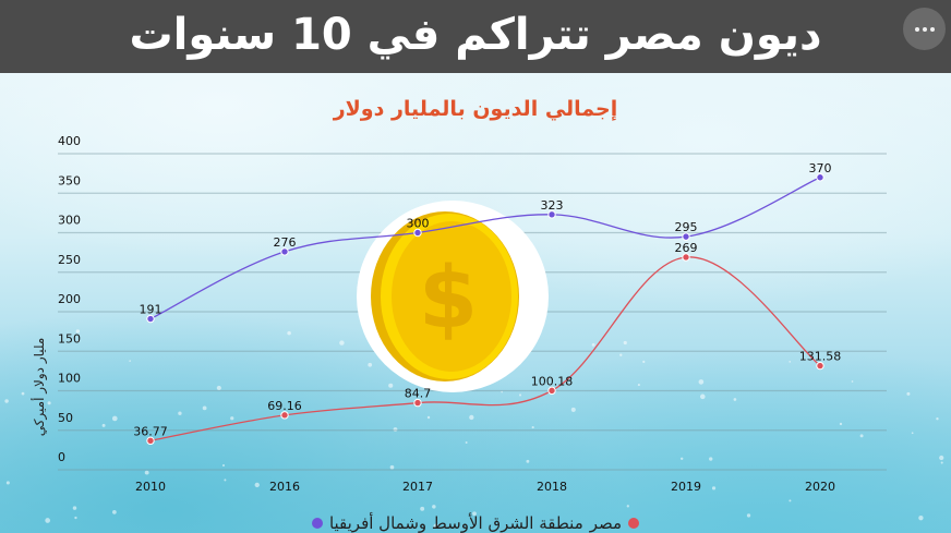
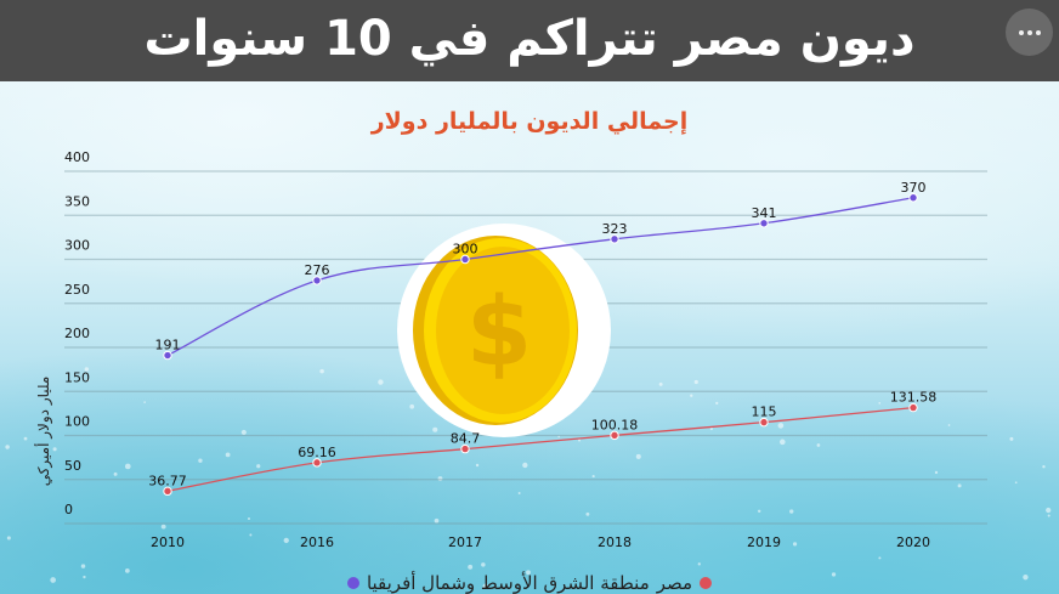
منطقة الشرق الأوسط وشمال أفريقيا/2019: 295 -> 341
مصر/2019: 269 -> 115
